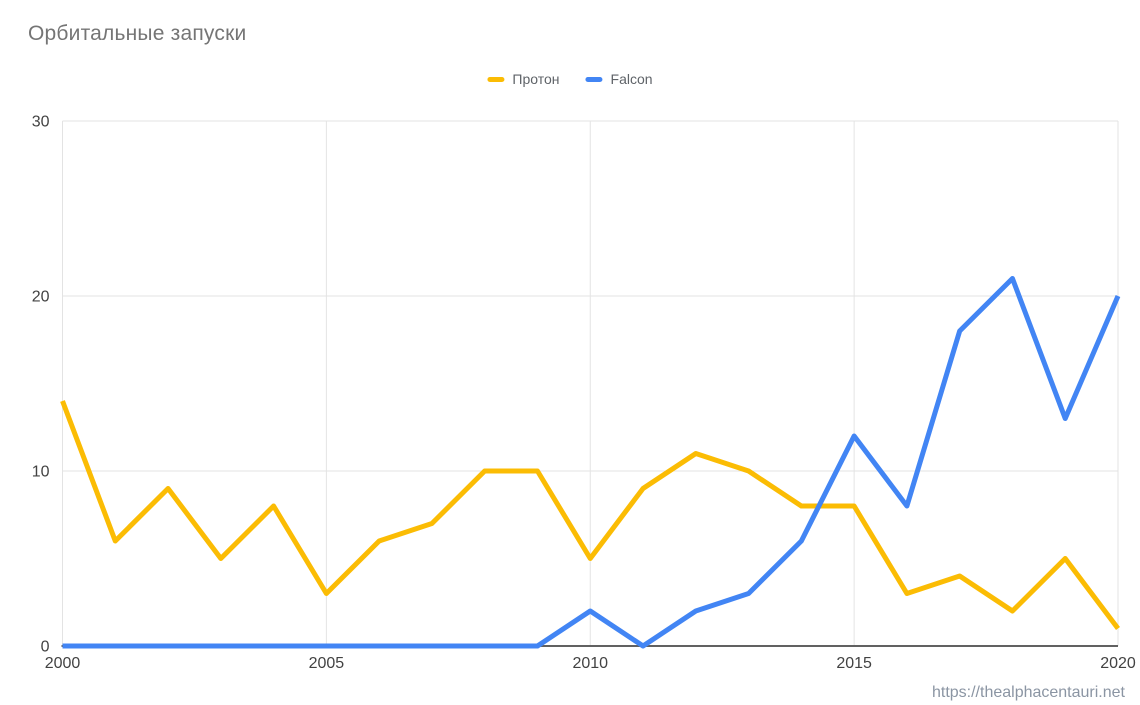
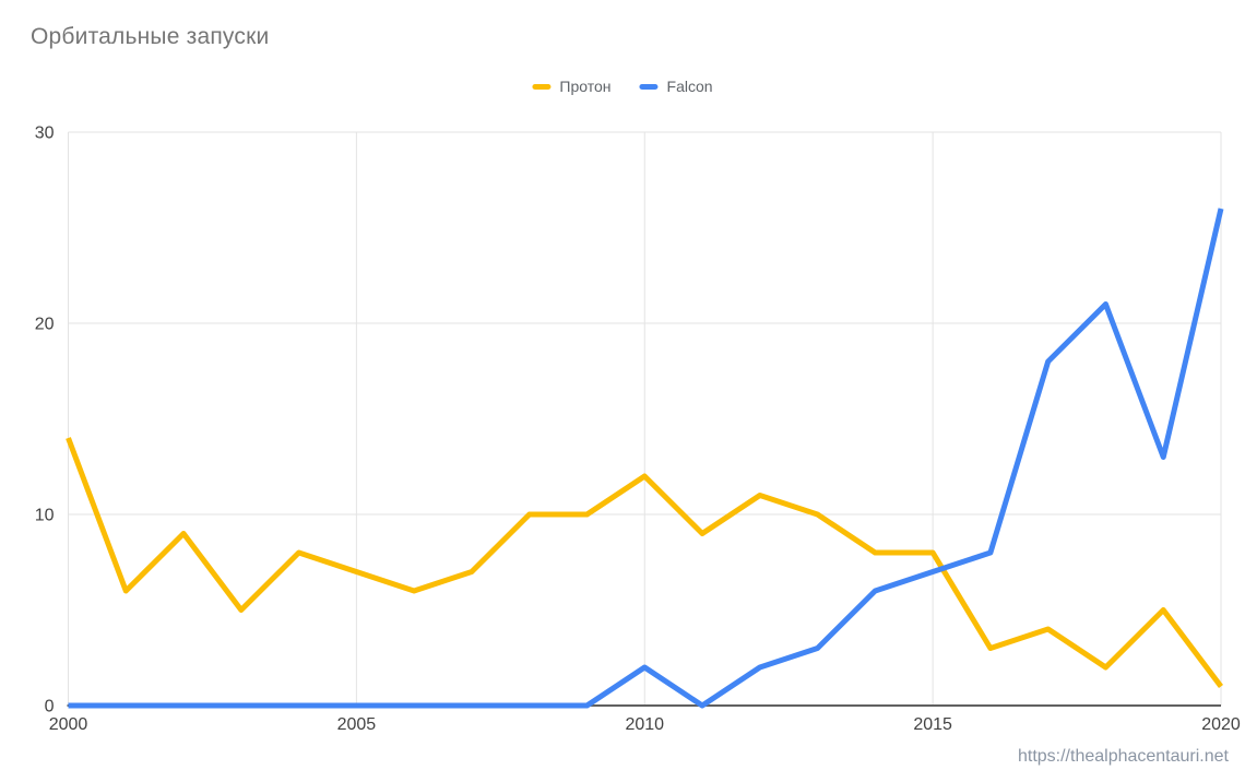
Протон/2005: 3 -> 7
Протон/2010: 5 -> 12
Falcon/2015: 12 -> 7
Falcon/2020: 20 -> 26
